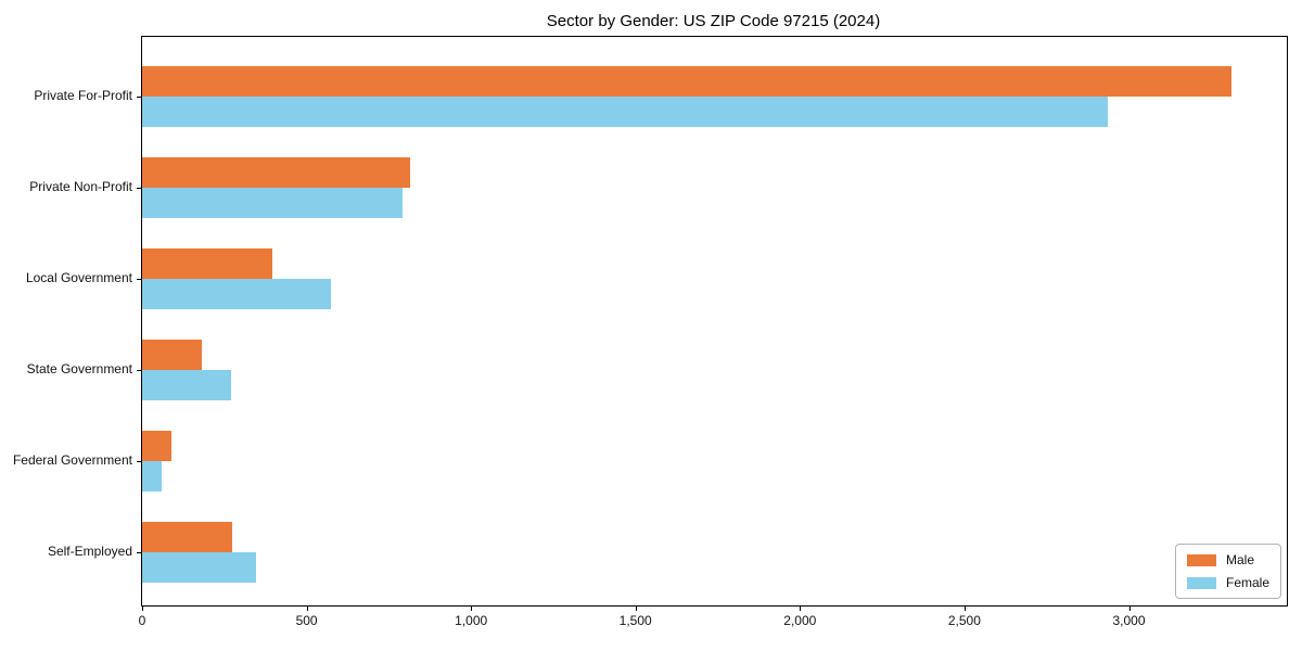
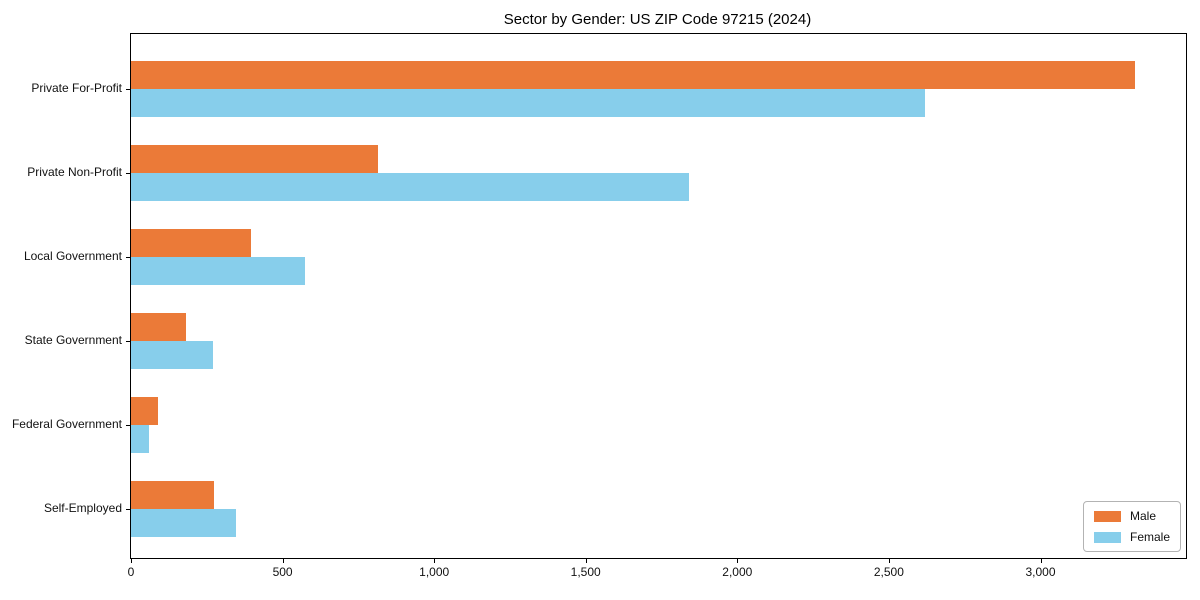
Female/Private For-Profit: 2940 -> 2620
Female/Private Non-Profit: 790 -> 1840
